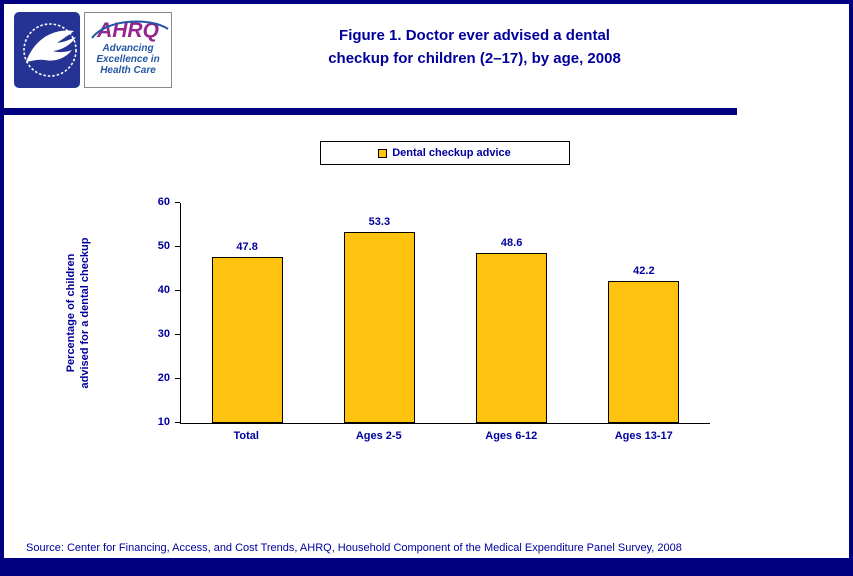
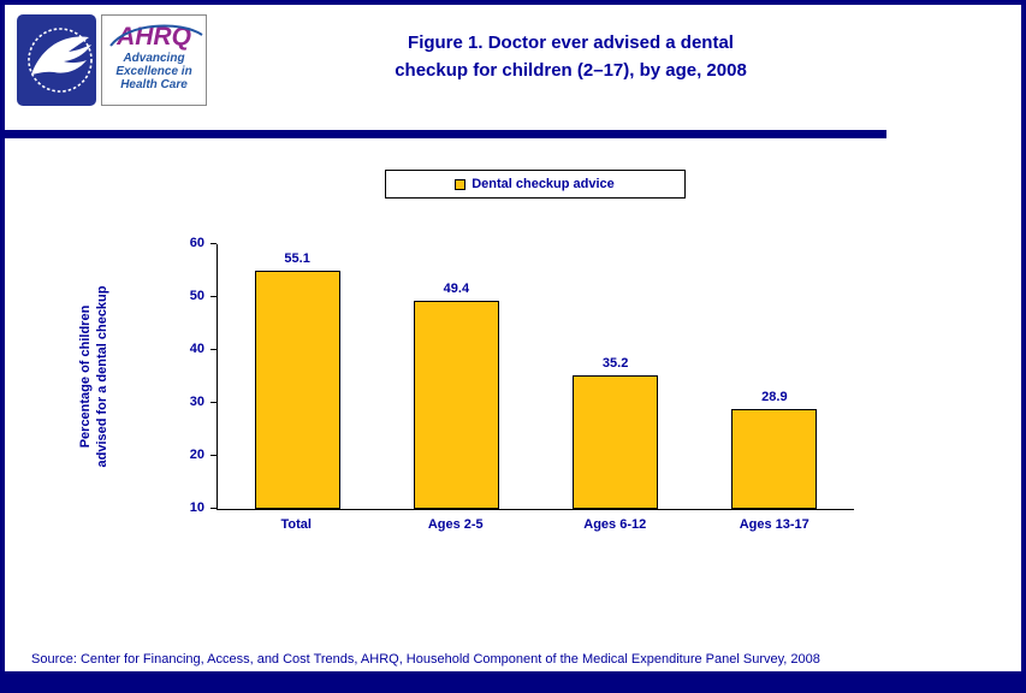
Total: 47.8 -> 55.1
Ages 2-5: 53.3 -> 49.4
Ages 6-12: 48.6 -> 35.2
Ages 13-17: 42.2 -> 28.9
